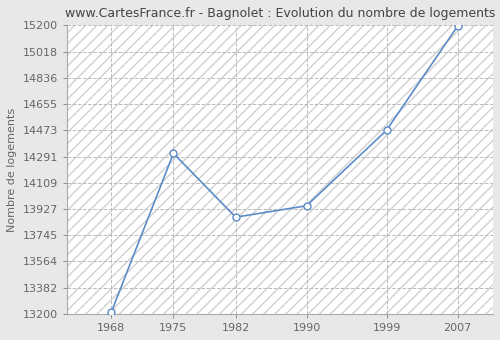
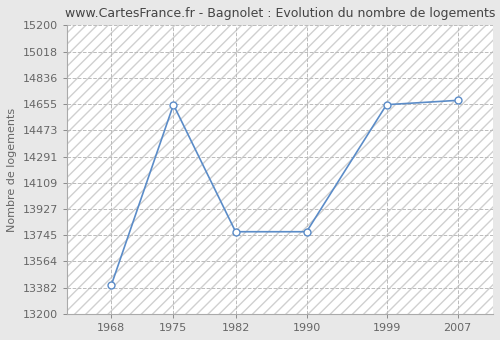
1968: 13210 -> 13400
1975: 14310 -> 14650
1982: 13870 -> 13770
1990: 13950 -> 13770
1999: 14470 -> 14650
2007: 15190 -> 14680
